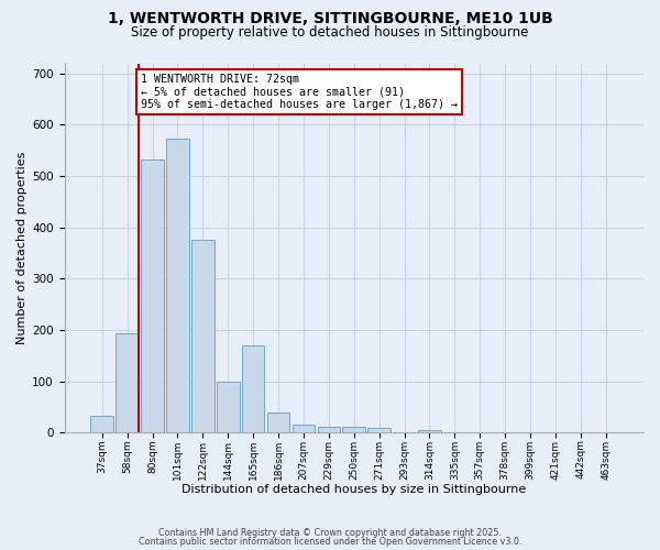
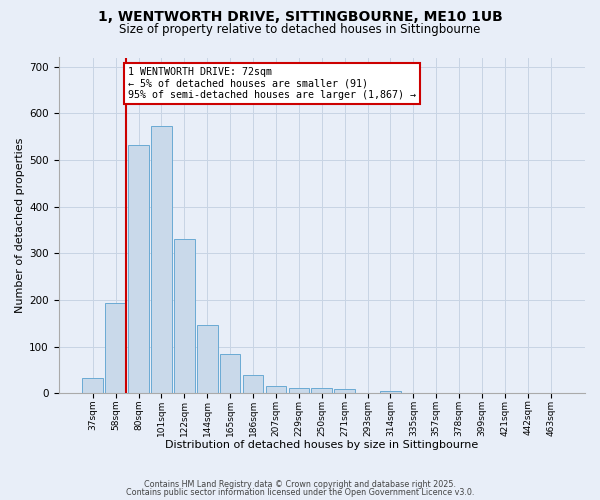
122sqm: 375 -> 330
144sqm: 100 -> 147
165sqm: 170 -> 85
